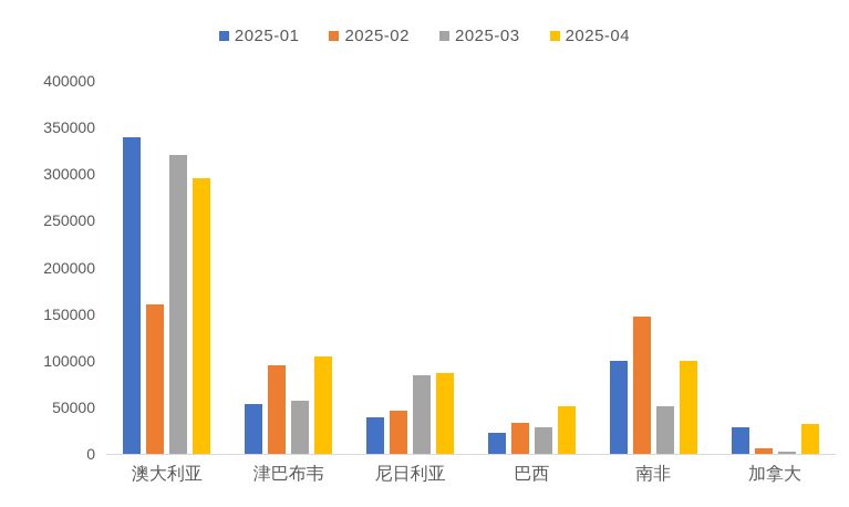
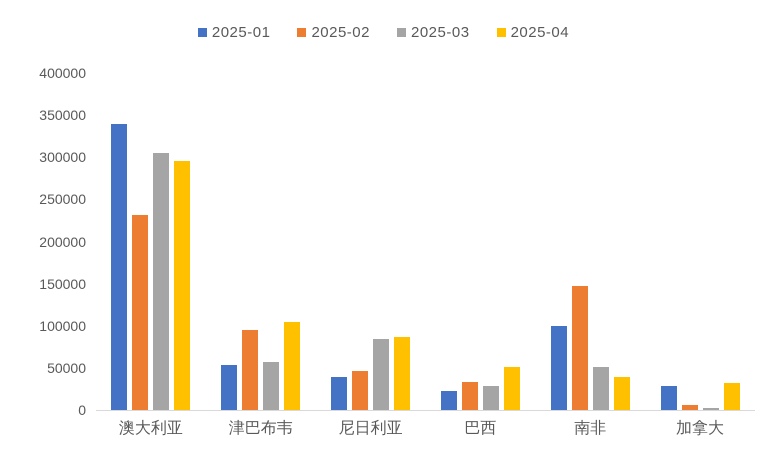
2025-02/澳大利亚: 160000 -> 230000
2025-03/澳大利亚: 320000 -> 300000
2025-04/南非: 100000 -> 40000
